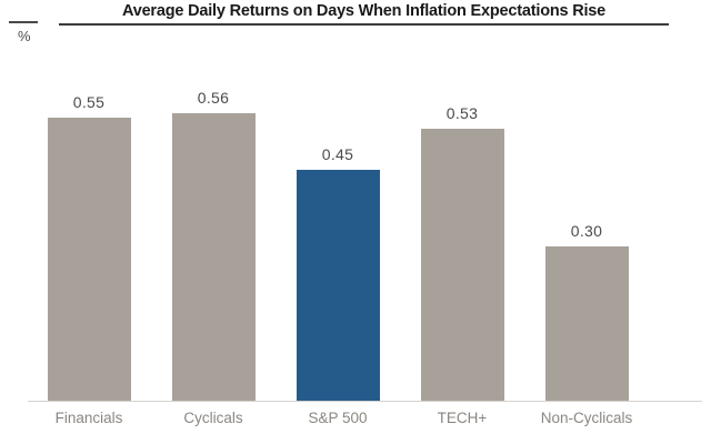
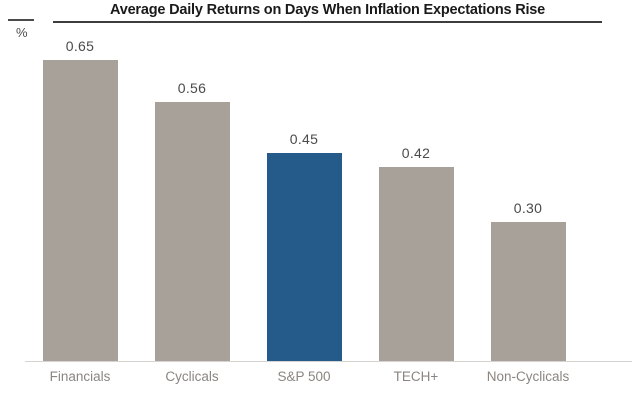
Financials: 0.55 -> 0.65
TECH+: 0.53 -> 0.42
